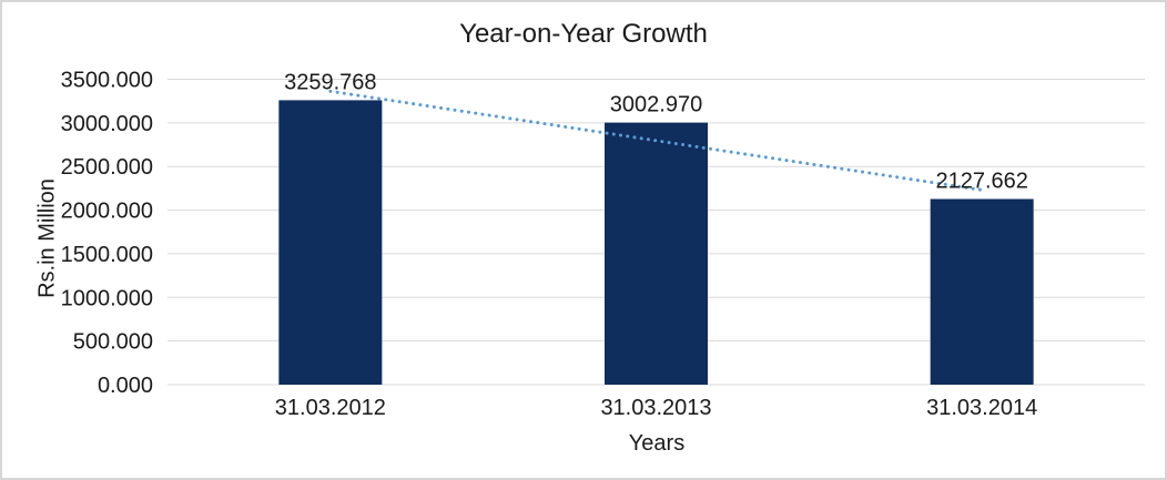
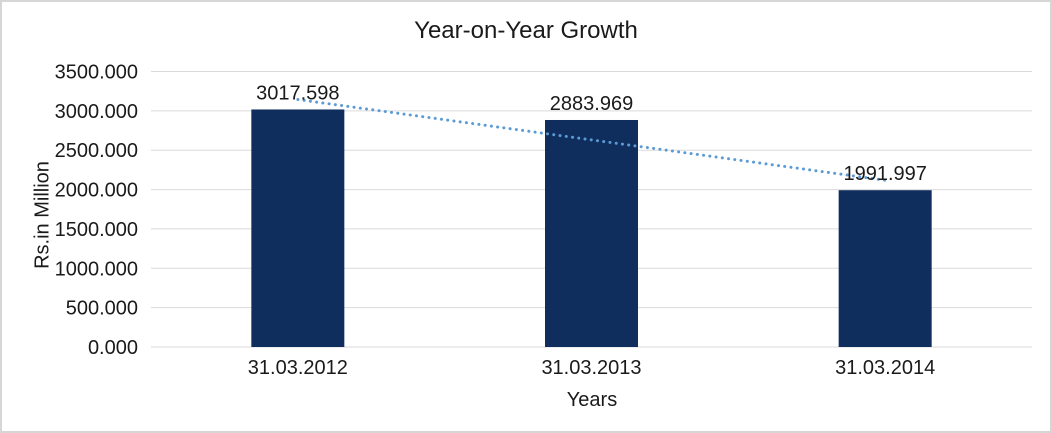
31.03.2012: 3259.768 -> 3017.598
31.03.2013: 3002.970 -> 2883.969
31.03.2014: 2127.662 -> 1991.997
